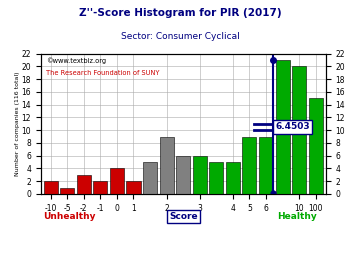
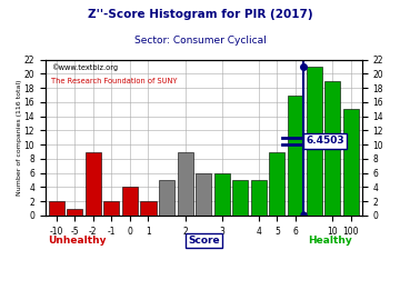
-2: 3 -> 9
6: 9 -> 17
10: 20 -> 19
